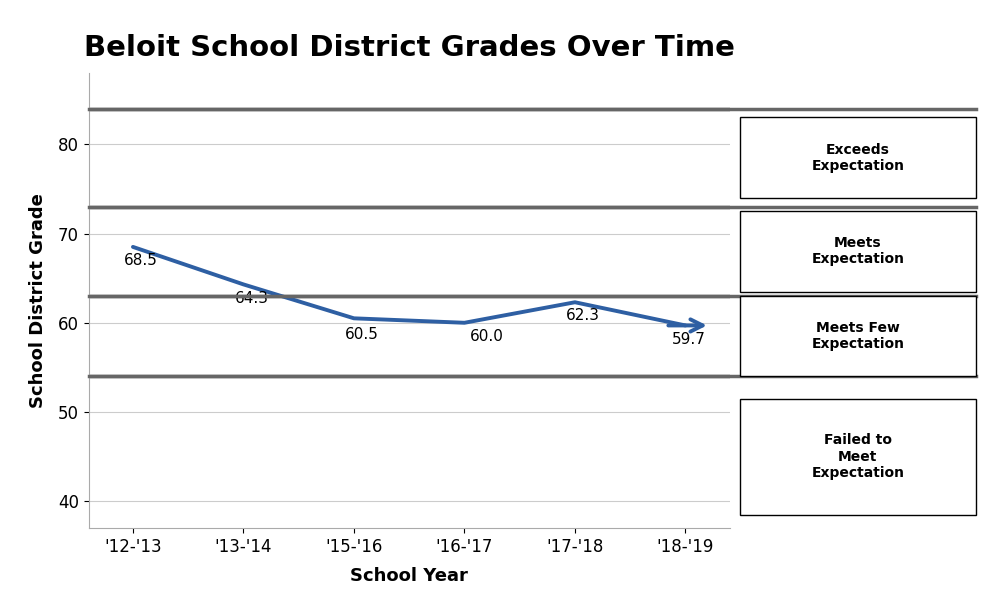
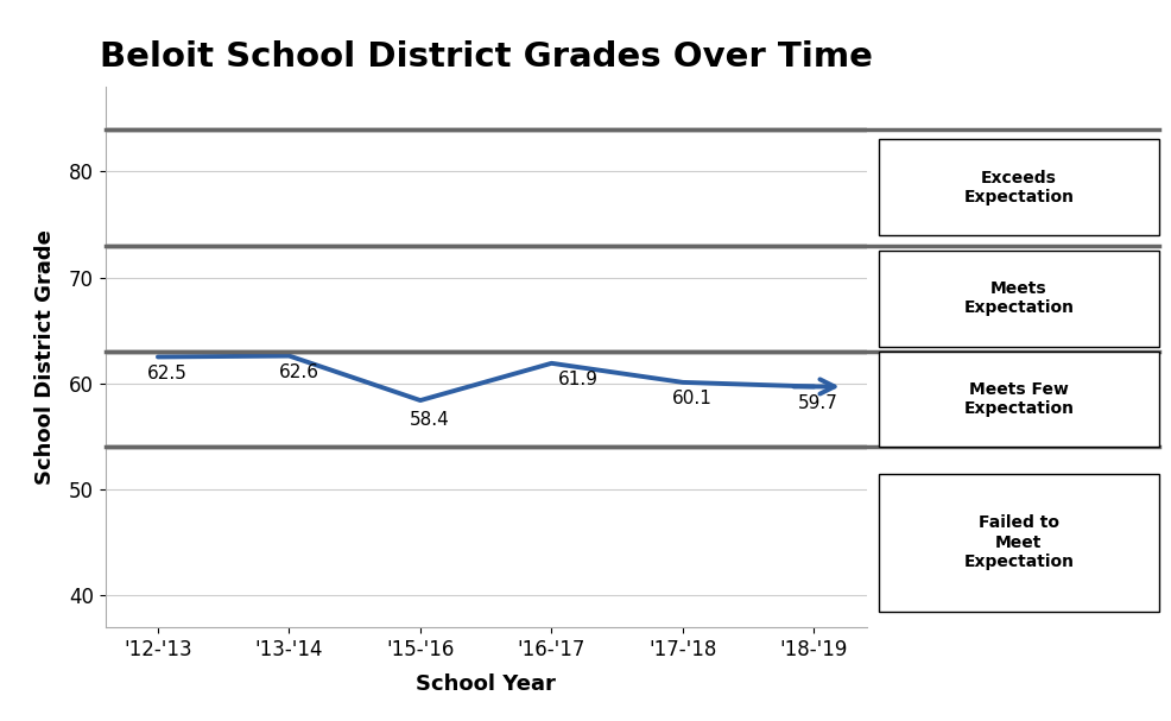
'12-'13: 68.5 -> 62.5
'13-'14: 64.3 -> 62.6
'15-'16: 60.5 -> 58.4
'16-'17: 60.0 -> 61.9
'17-'18: 62.3 -> 60.1
